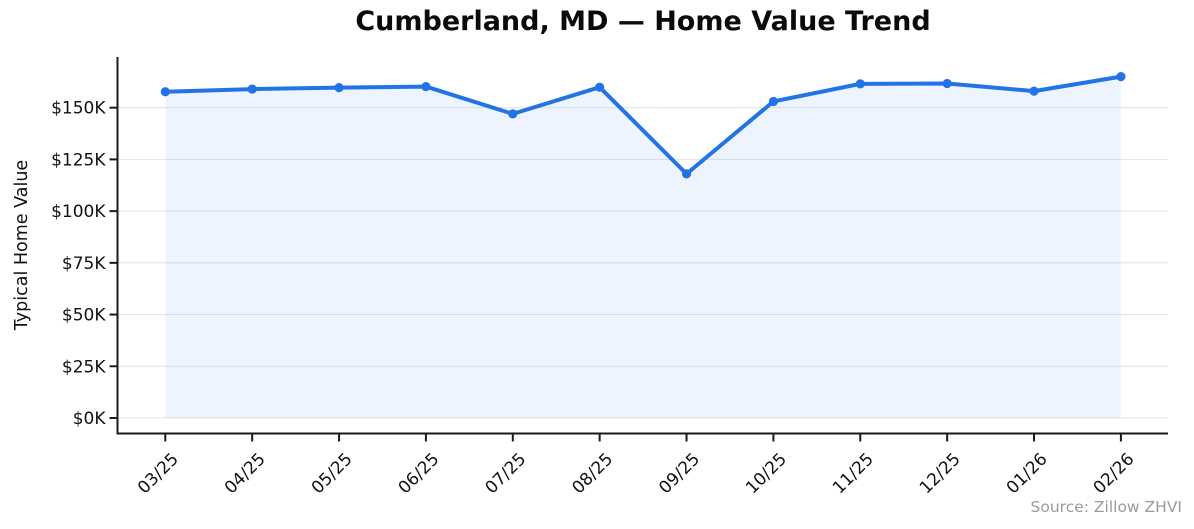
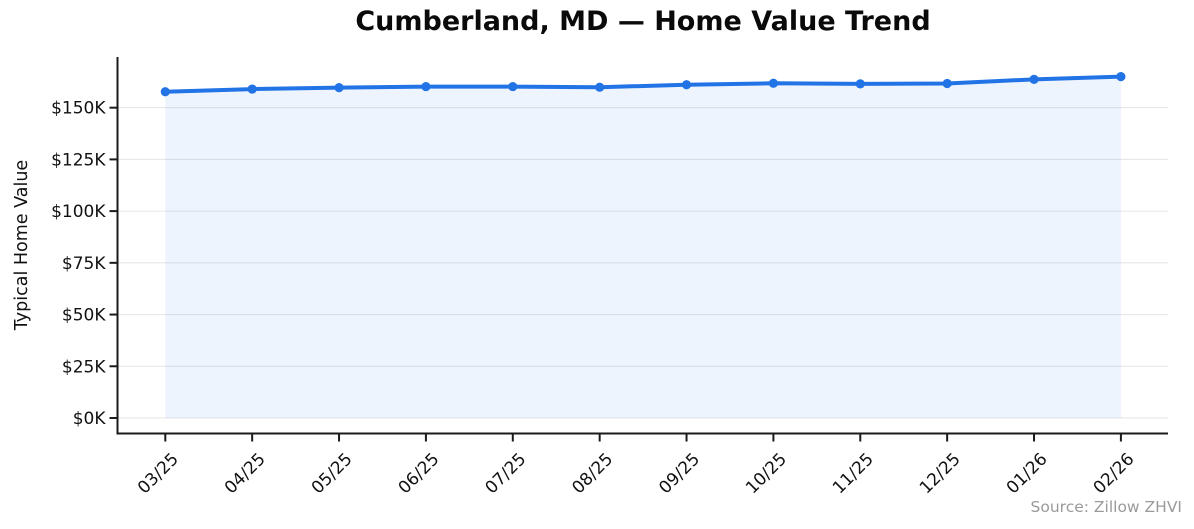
07/25: $147K -> $160K
09/25: $118K -> $161K
10/25: $153K -> $162K
01/26: $158K -> $164K
